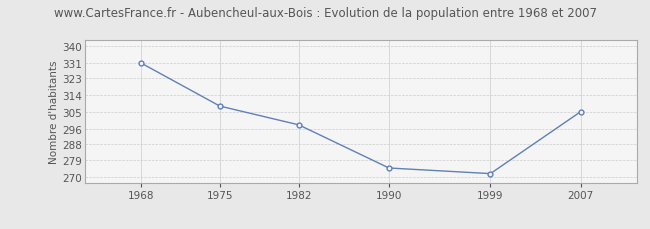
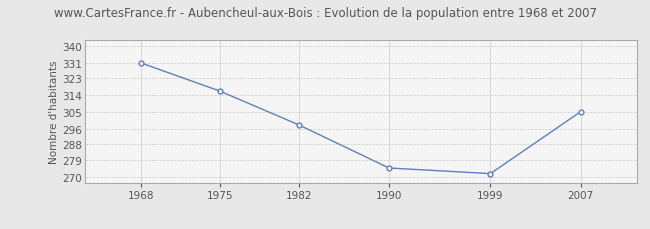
1975: 308 -> 316
